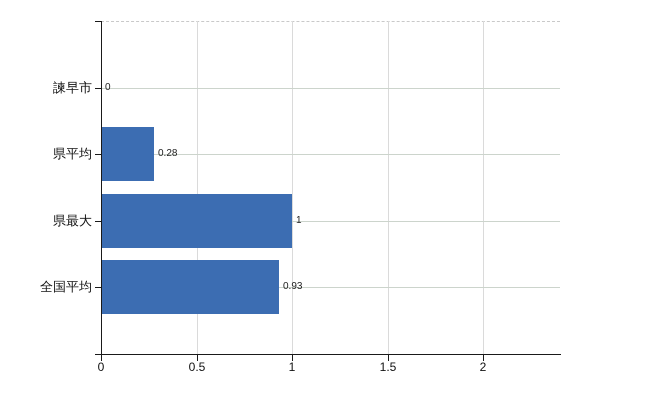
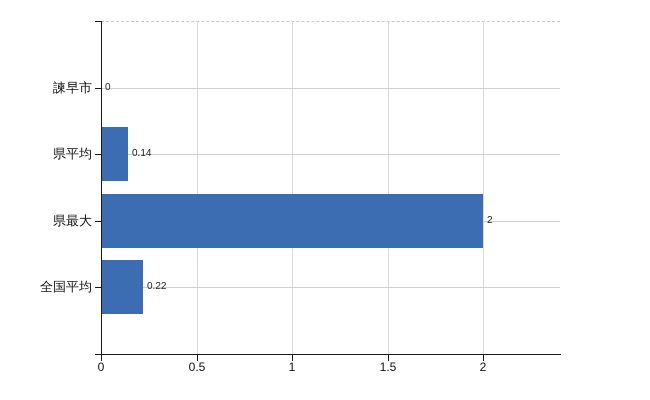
県平均: 0.28 -> 0.14
県最大: 1 -> 2
全国平均: 0.93 -> 0.22
